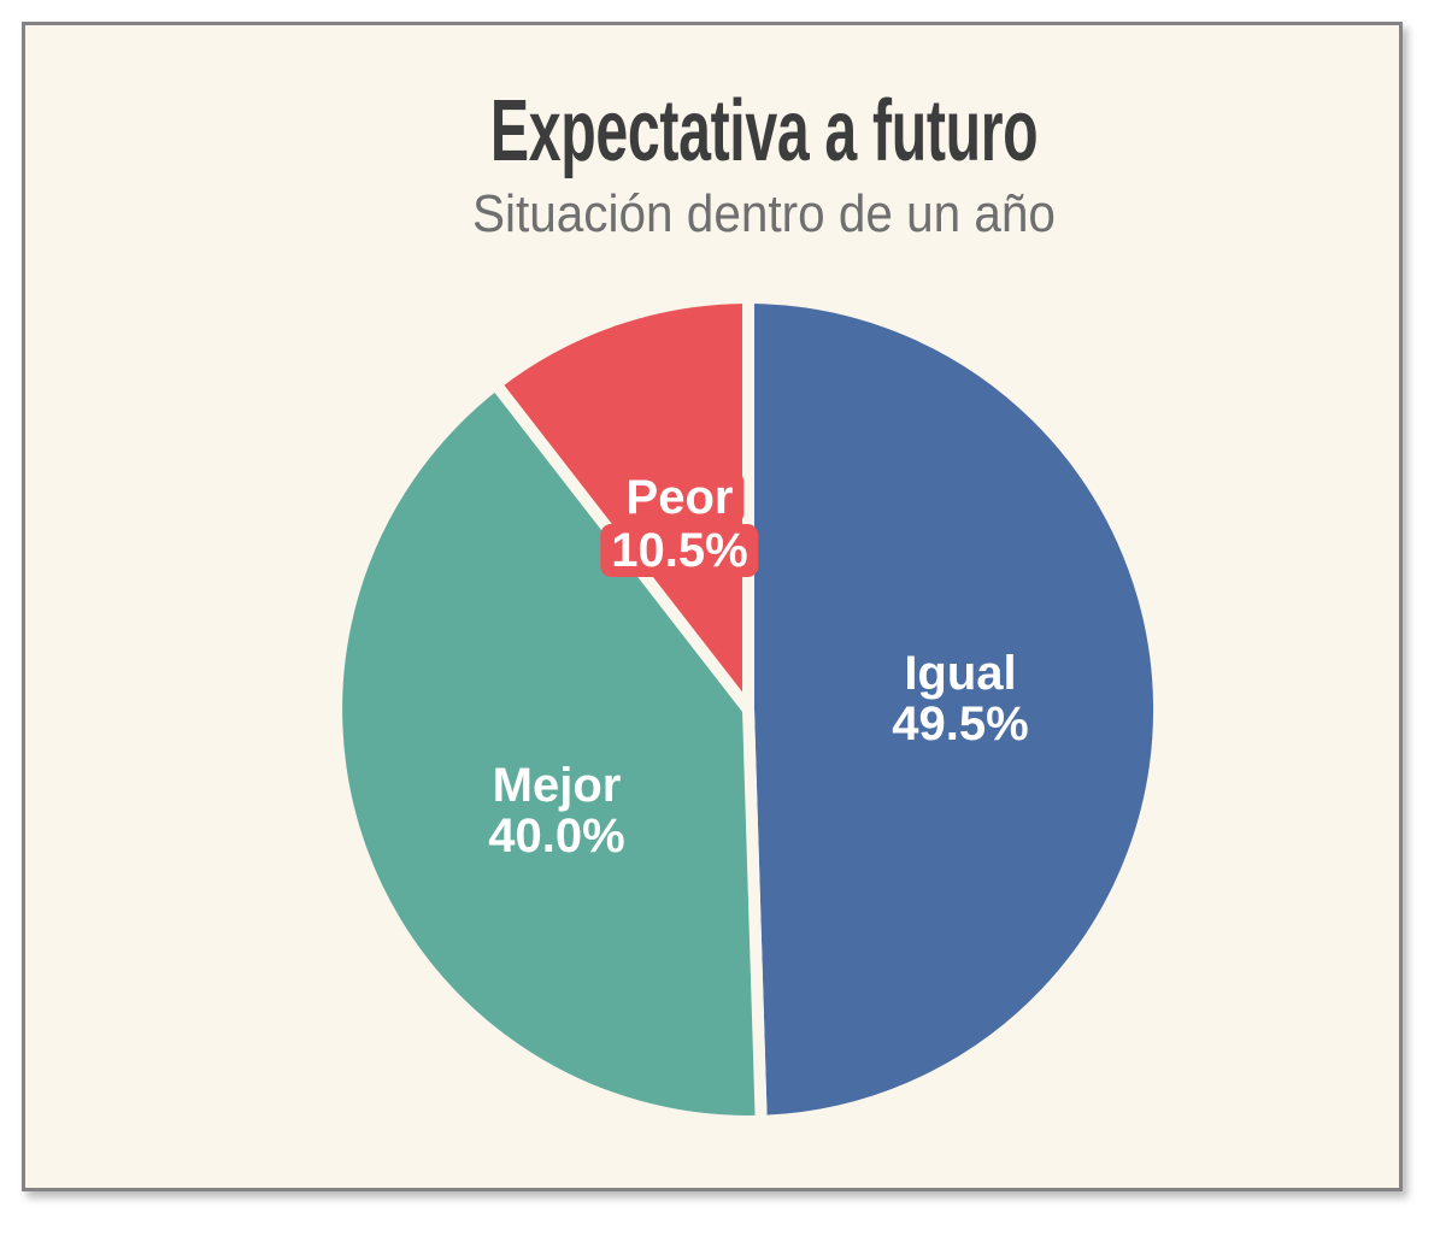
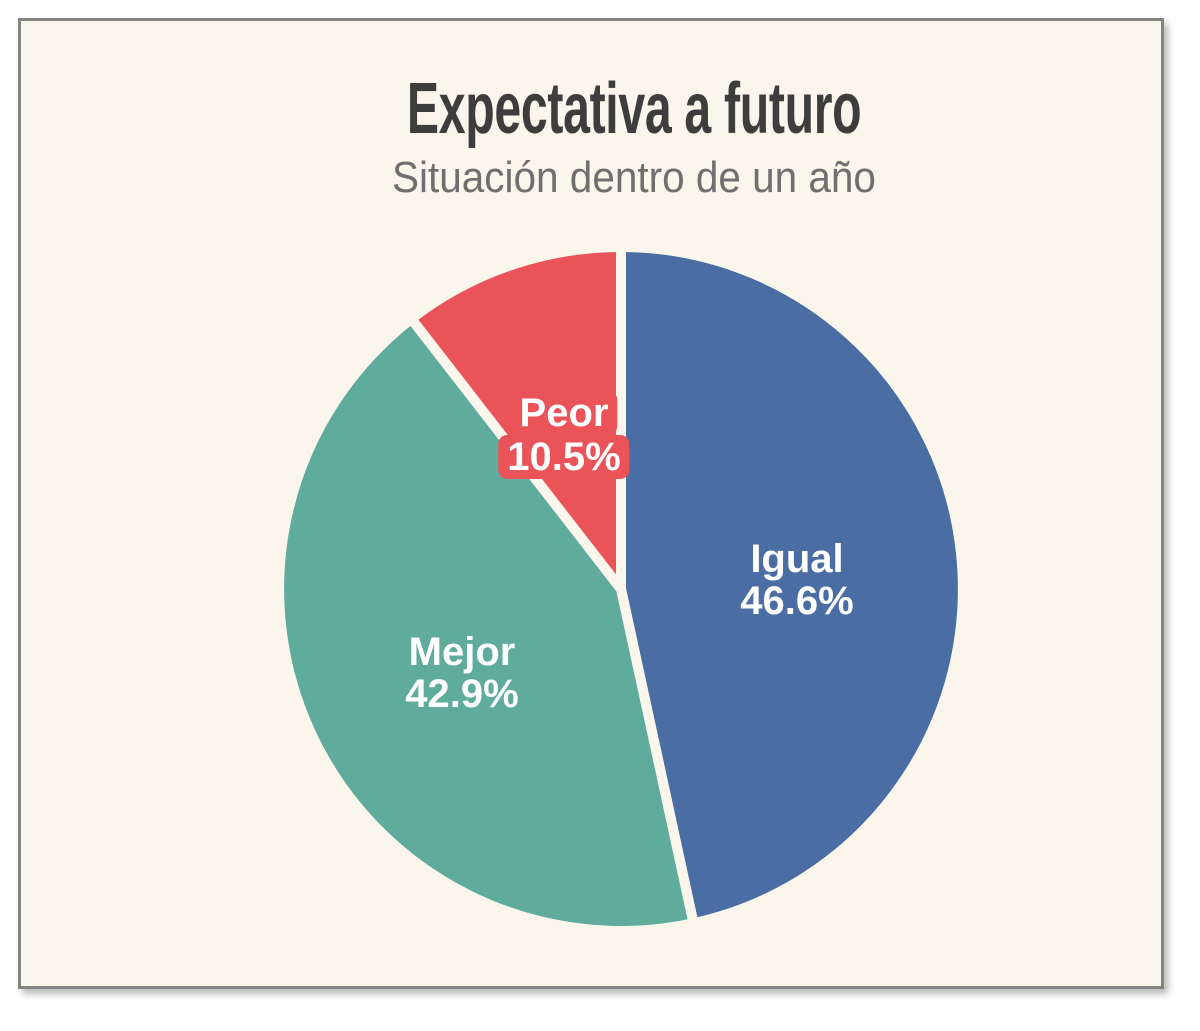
Igual: 49.5% -> 46.6%
Mejor: 40.0% -> 42.9%
